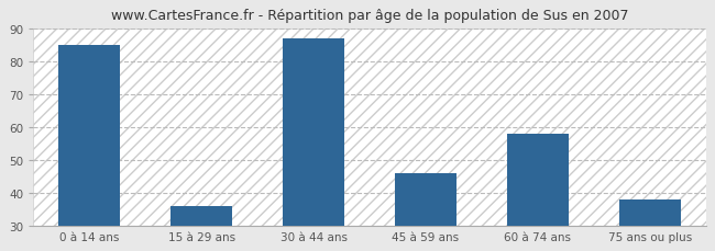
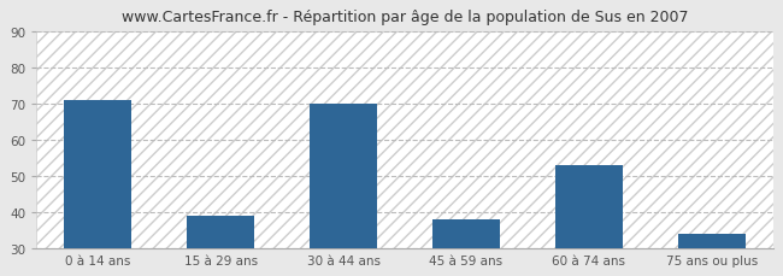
0 à 14 ans: 85 -> 71
15 à 29 ans: 36 -> 39
30 à 44 ans: 87 -> 70
45 à 59 ans: 46 -> 38
60 à 74 ans: 58 -> 53
75 ans ou plus: 38 -> 34
